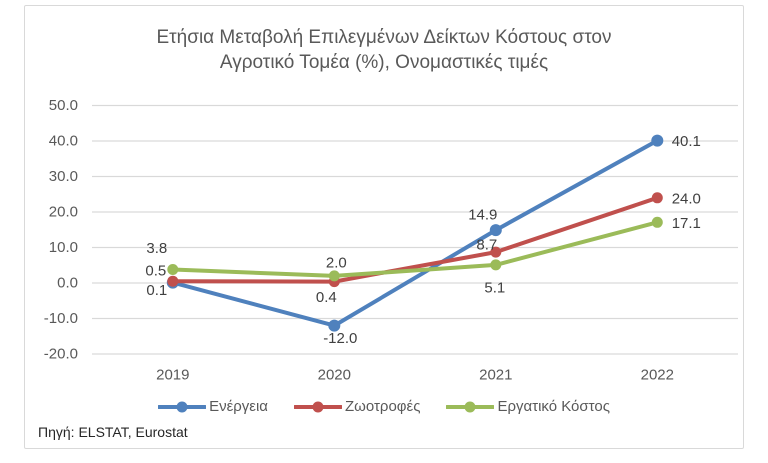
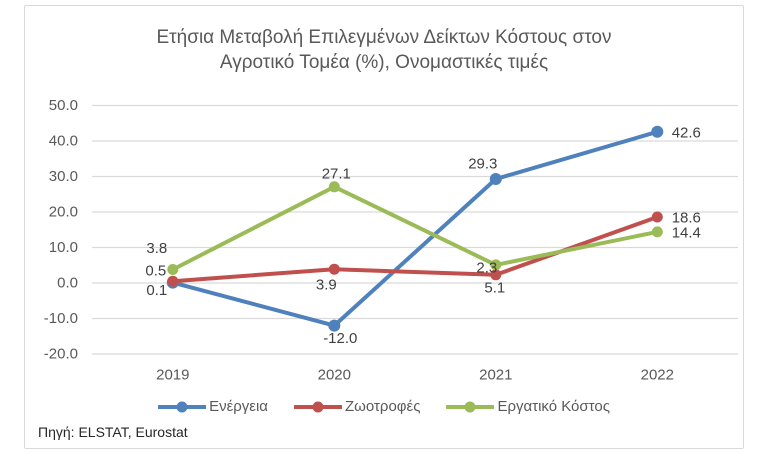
Ζωοτροφές/2020: 0.4 -> 3.9
Εργατικό Κόστος/2020: 2.0 -> 27.1
Ενέργεια/2021: 14.9 -> 29.3
Ζωοτροφές/2021: 8.7 -> 2.3
Ενέργεια/2022: 40.1 -> 42.6
Ζωοτροφές/2022: 24.0 -> 18.6
Εργατικό Κόστος/2022: 17.1 -> 14.4
